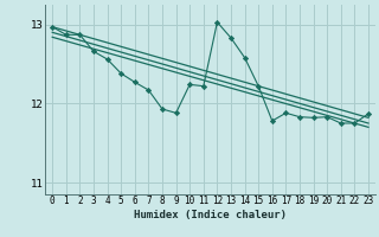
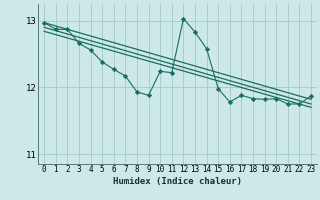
15: 12.22 -> 11.98
